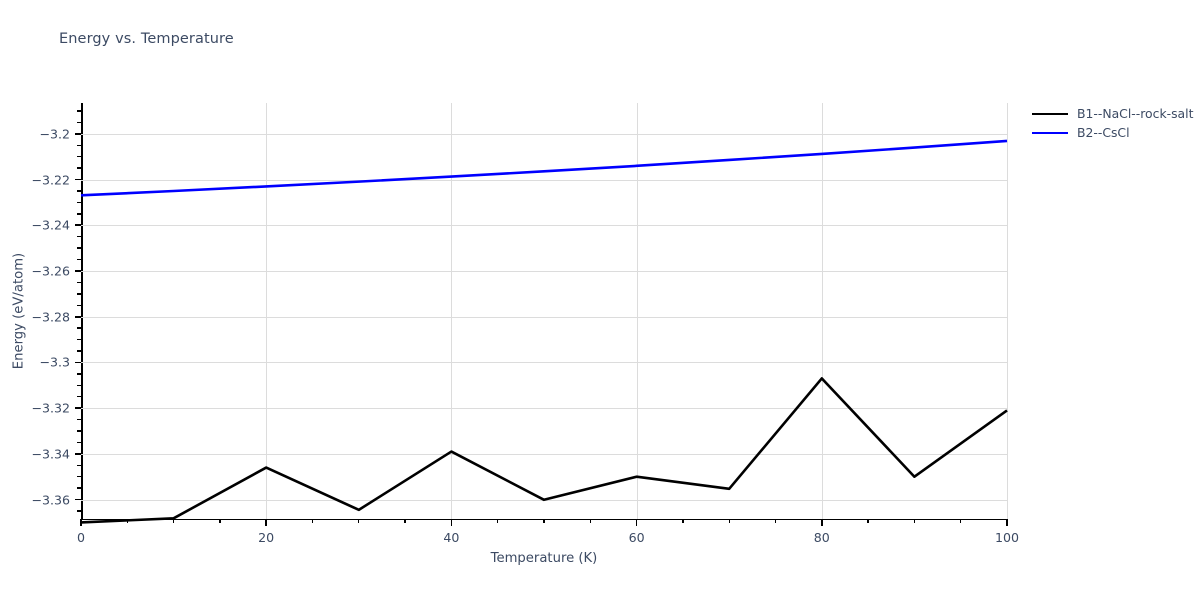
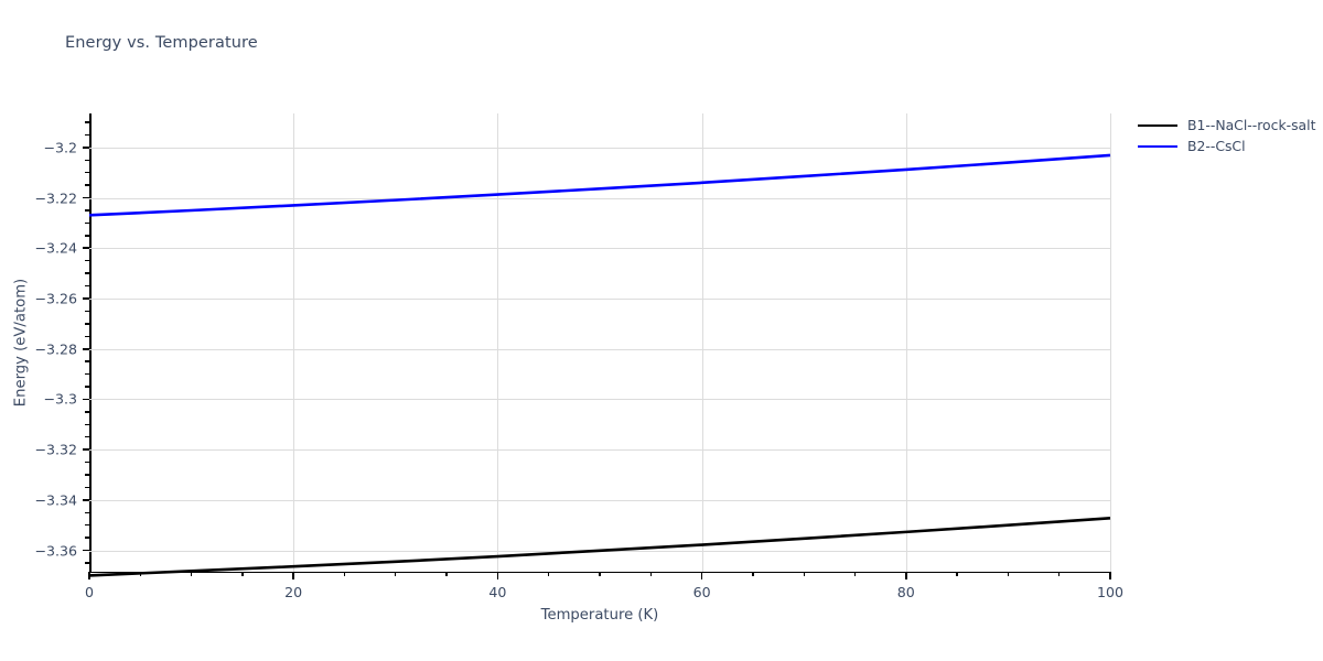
B1--NaCl--rock-salt/20: -3.346 -> -3.366
B1--NaCl--rock-salt/40: -3.339 -> -3.362
B1--NaCl--rock-salt/60: -3.350 -> -3.358
B1--NaCl--rock-salt/80: -3.307 -> -3.353
B1--NaCl--rock-salt/100: -3.321 -> -3.347
